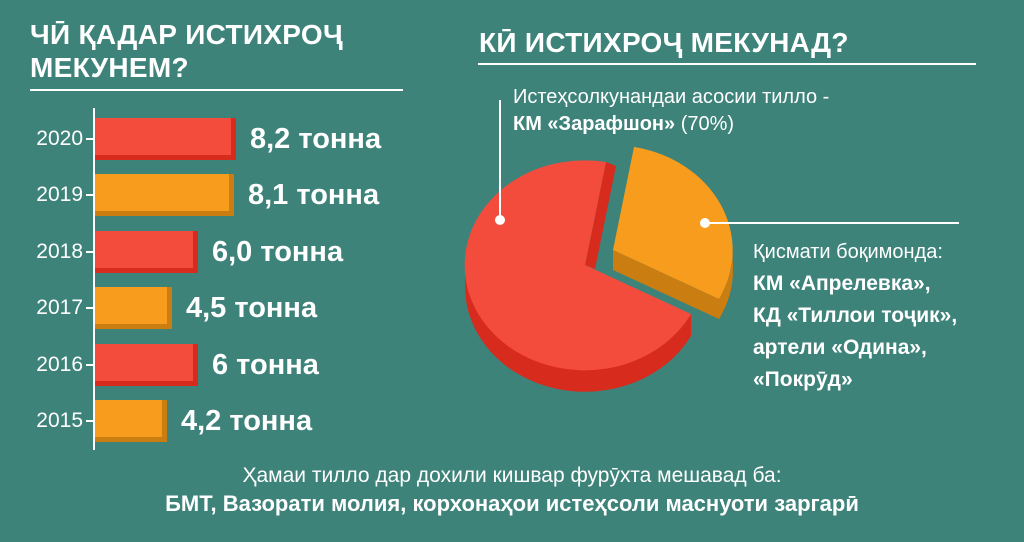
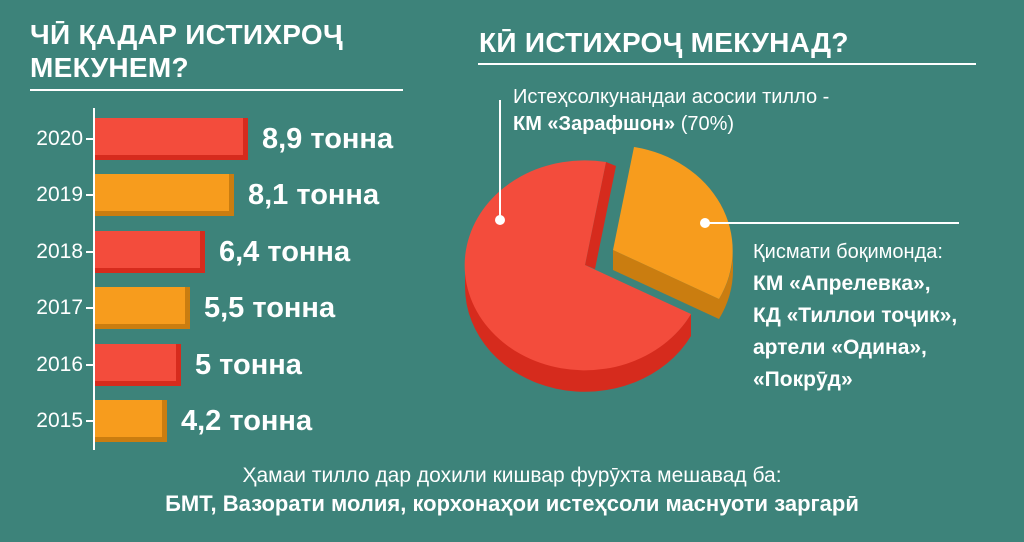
ЧӢ ҚАДАР ИСТИХРОҶ МЕКУНЕМ?/2020: 8,2 -> 8,9
ЧӢ ҚАДАР ИСТИХРОҶ МЕКУНЕМ?/2018: 6,0 -> 6,4
ЧӢ ҚАДАР ИСТИХРОҶ МЕКУНЕМ?/2017: 4,5 -> 5,5
ЧӢ ҚАДАР ИСТИХРОҶ МЕКУНЕМ?/2016: 6 -> 5
